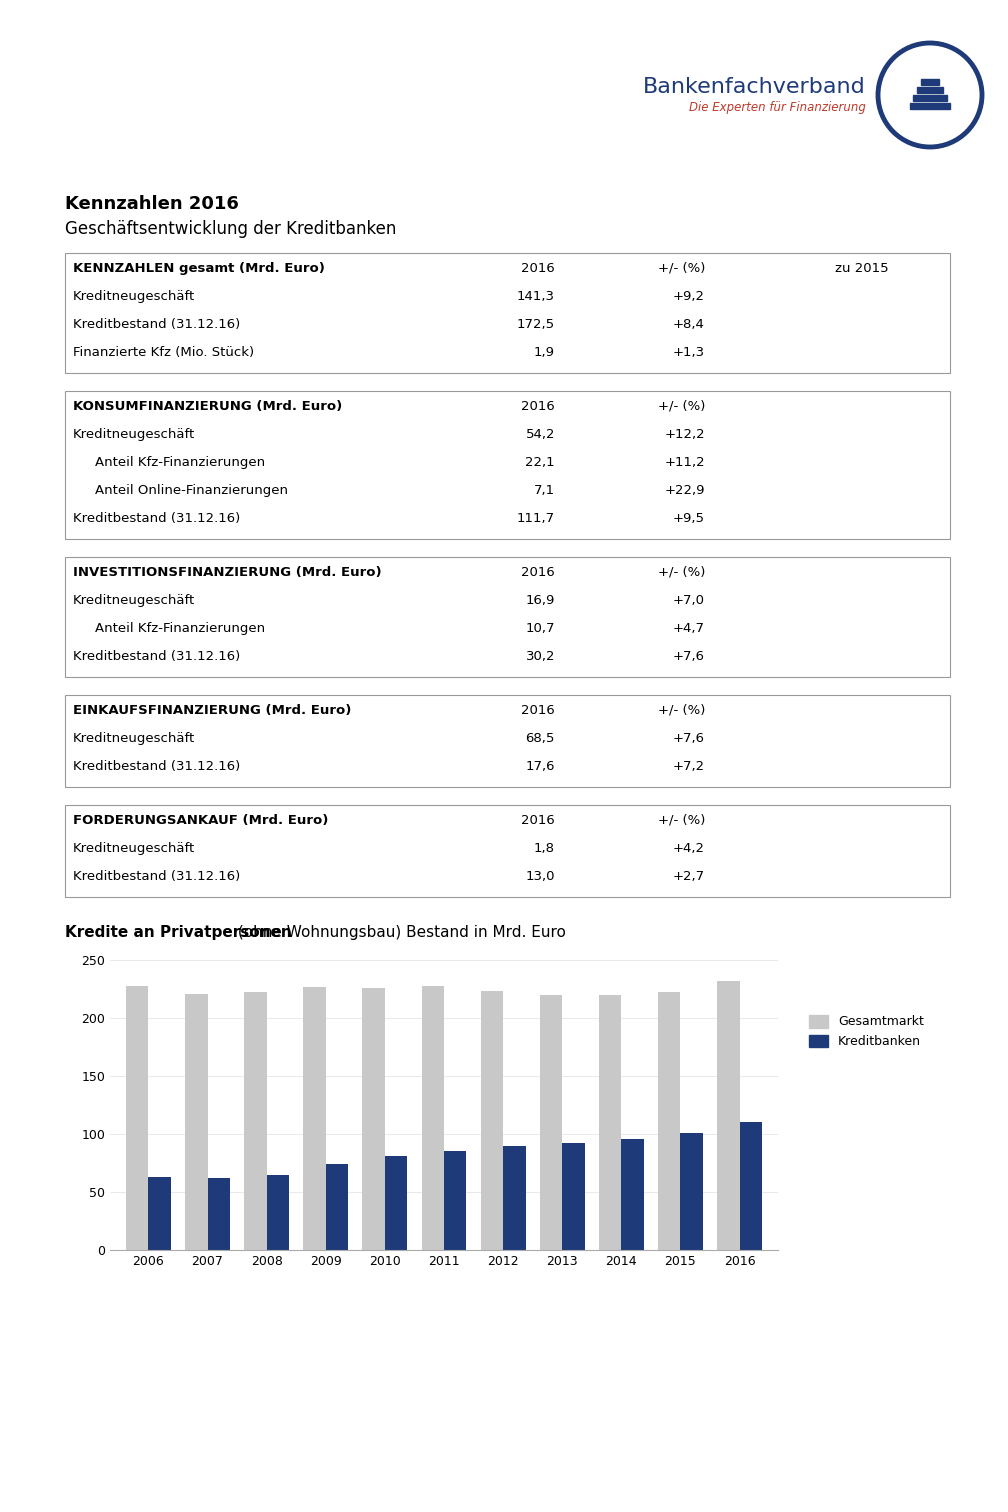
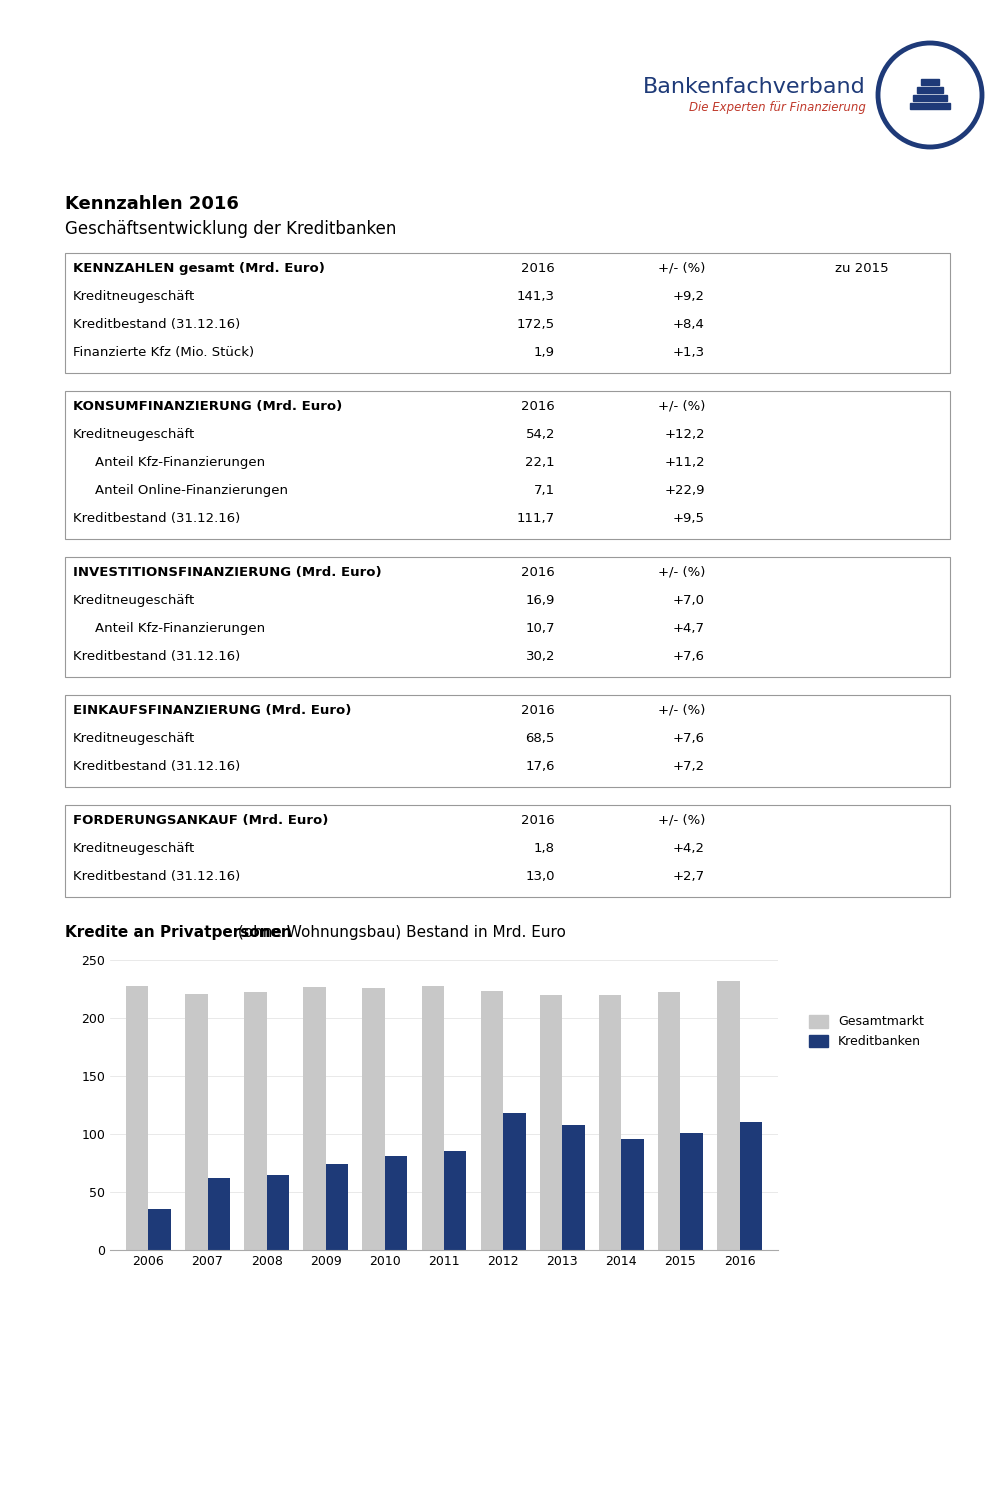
Kreditbanken/2006: 63 -> 35
Kreditbanken/2012: 90 -> 118
Kreditbanken/2013: 92 -> 108
